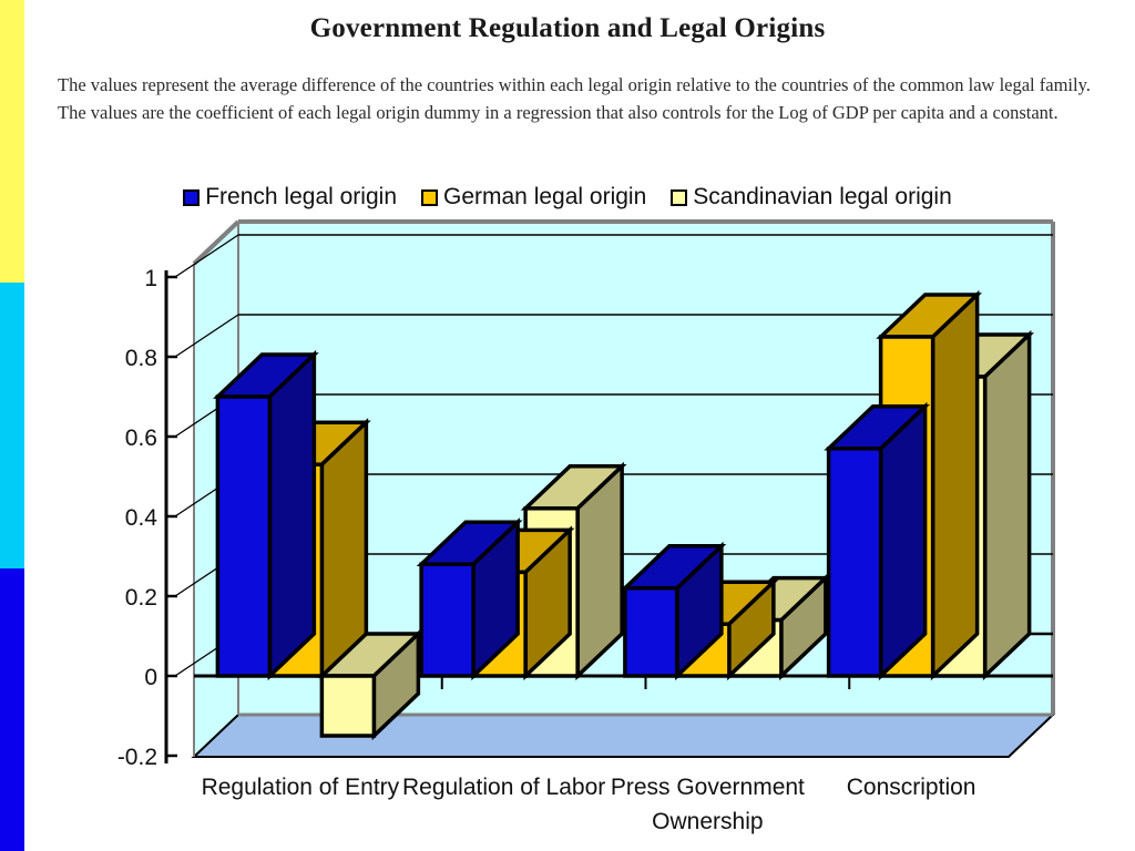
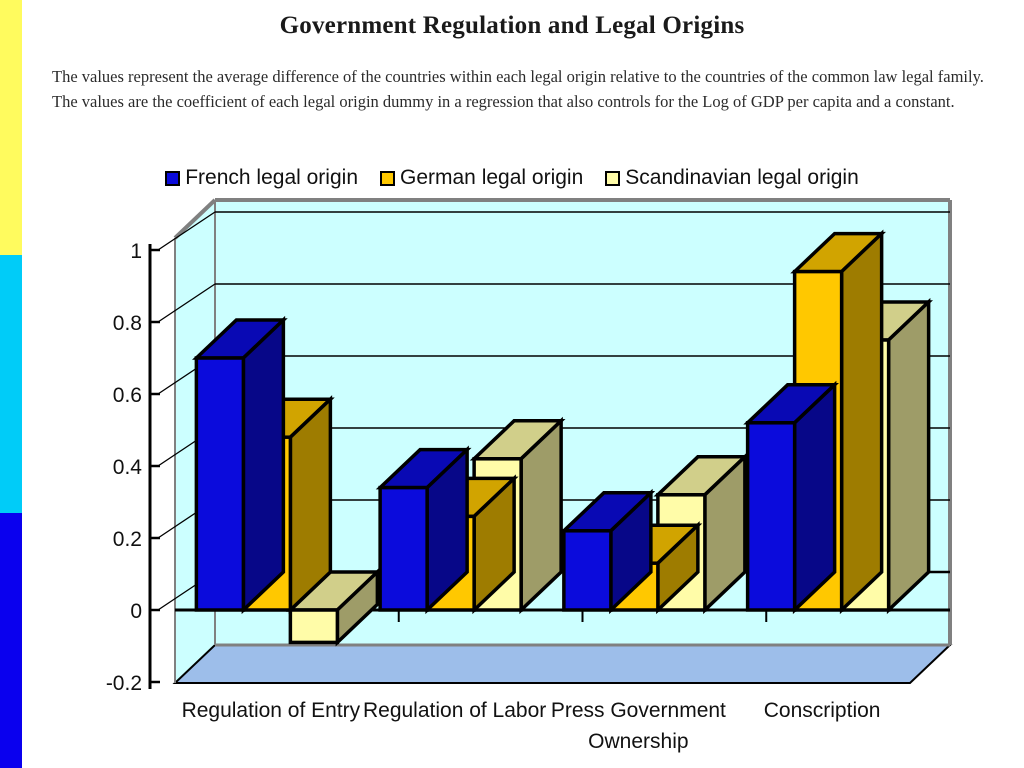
German legal origin/Regulation of Entry: 0.53 -> 0.48
Scandinavian legal origin/Regulation of Entry: -0.15 -> -0.09
French legal origin/Regulation of Labor: 0.28 -> 0.34
Scandinavian legal origin/Press Government Ownership: 0.14 -> 0.32
French legal origin/Conscription: 0.57 -> 0.52
German legal origin/Conscription: 0.85 -> 0.94
